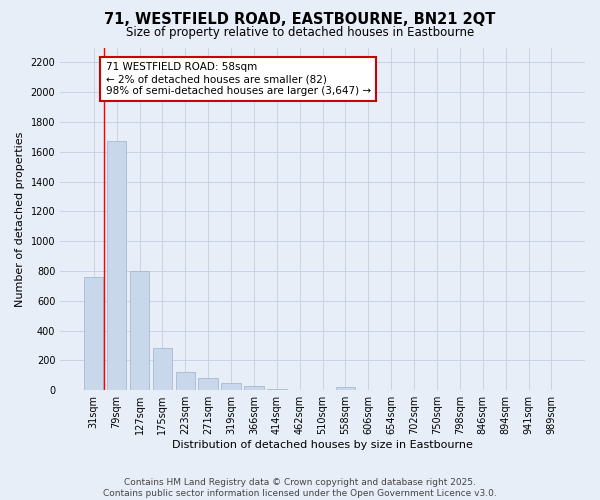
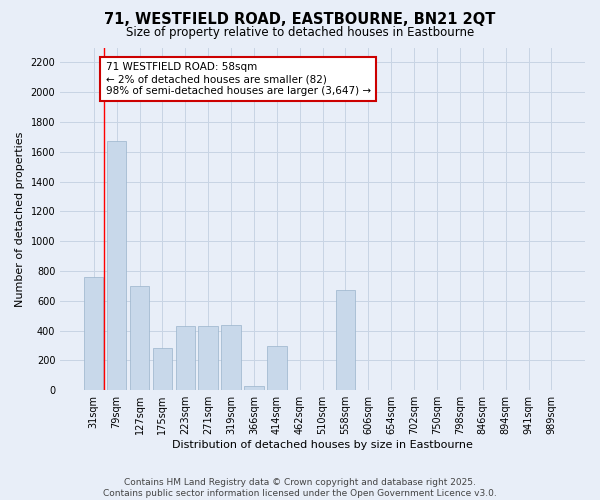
127sqm: 800 -> 700
223sqm: 120 -> 430
271sqm: 80 -> 430
319sqm: 50 -> 440
414sqm: 10 -> 300
558sqm: 20 -> 670
